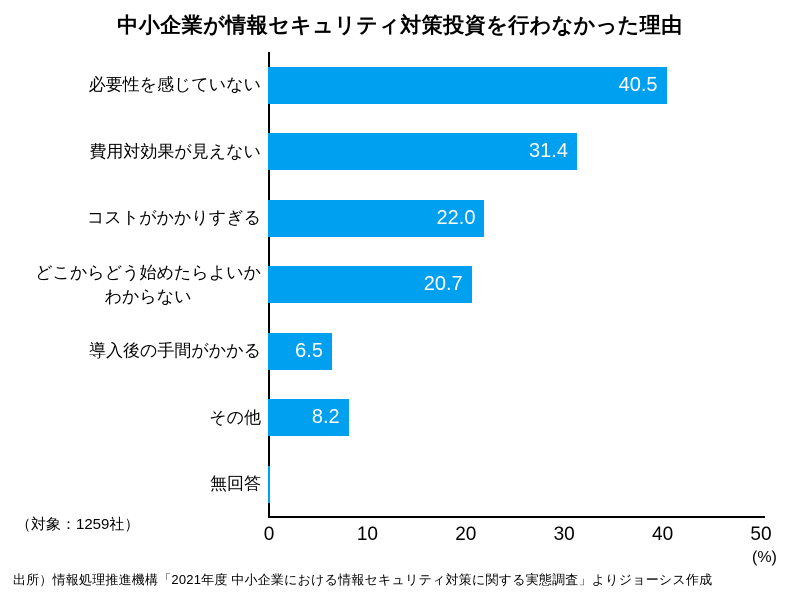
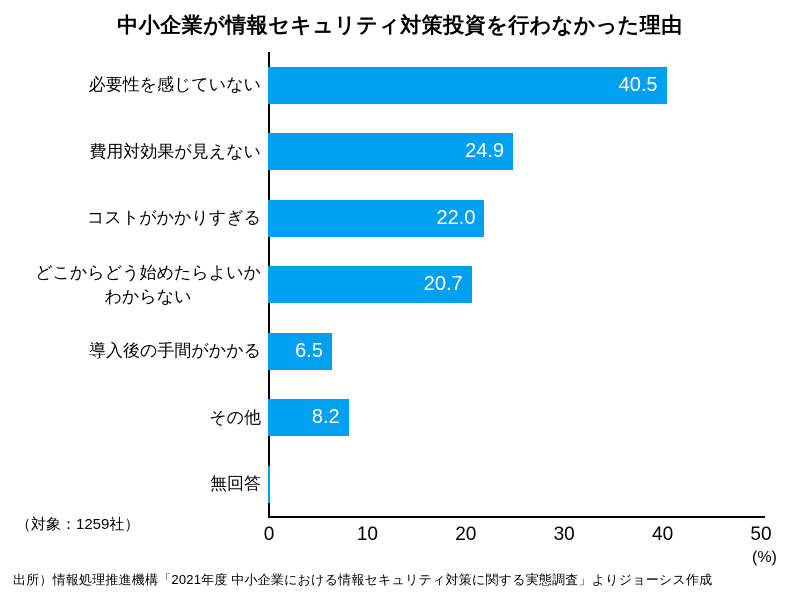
費用対効果が見えない: 31.4 -> 24.9
